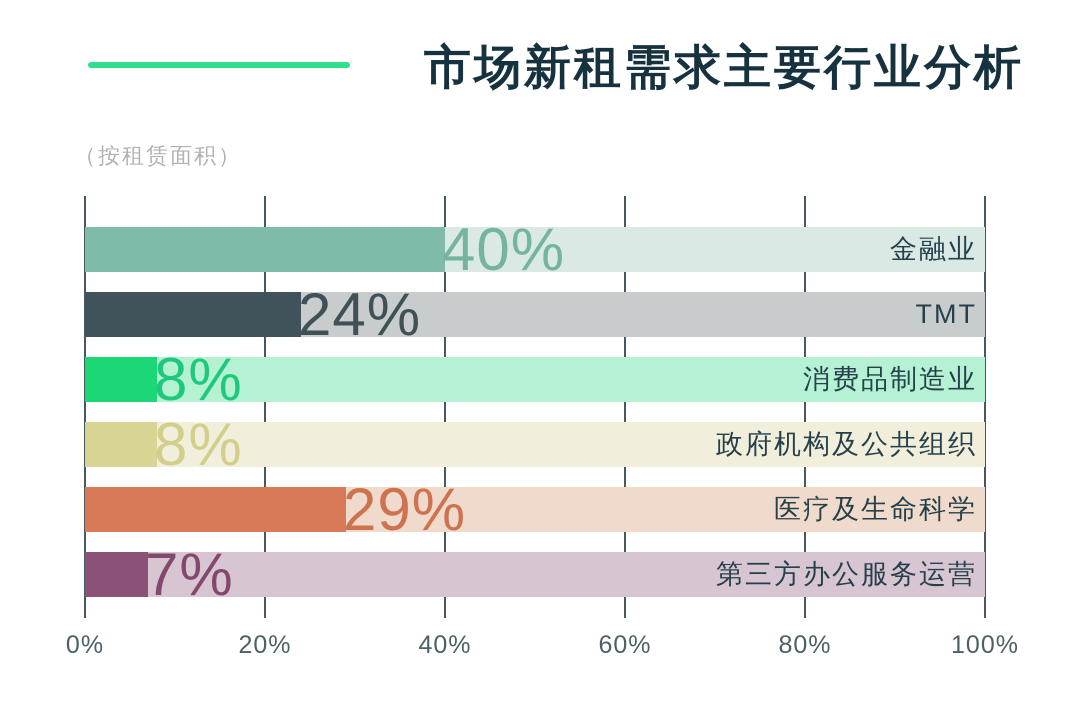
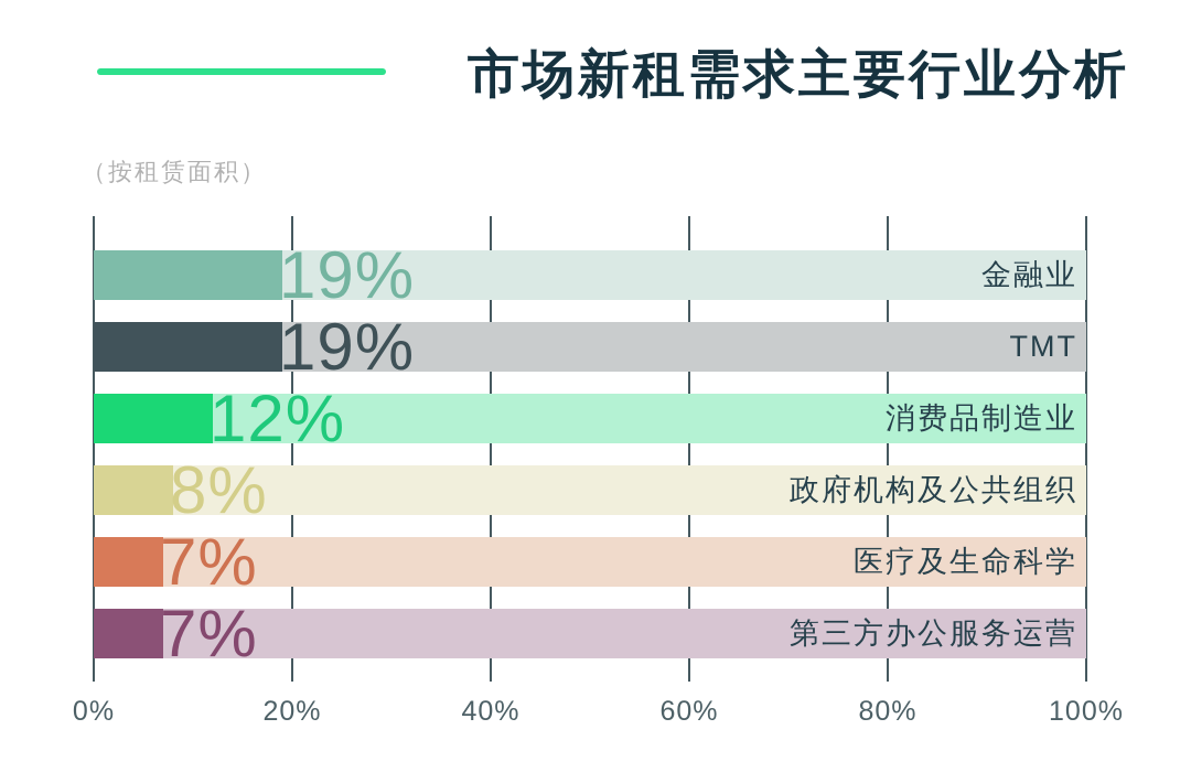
金融业: 40% -> 19%
TMT: 24% -> 19%
消费品制造业: 8% -> 12%
医疗及生命科学: 29% -> 7%
